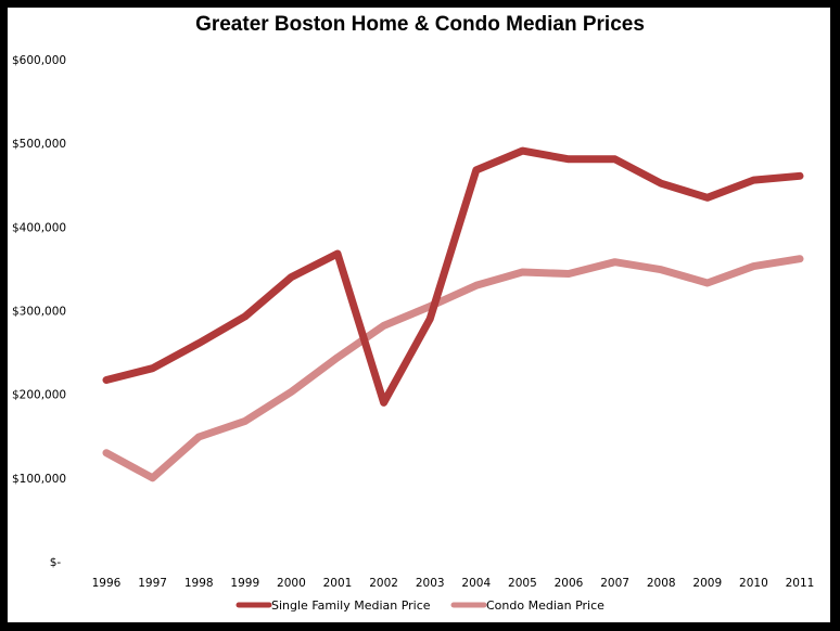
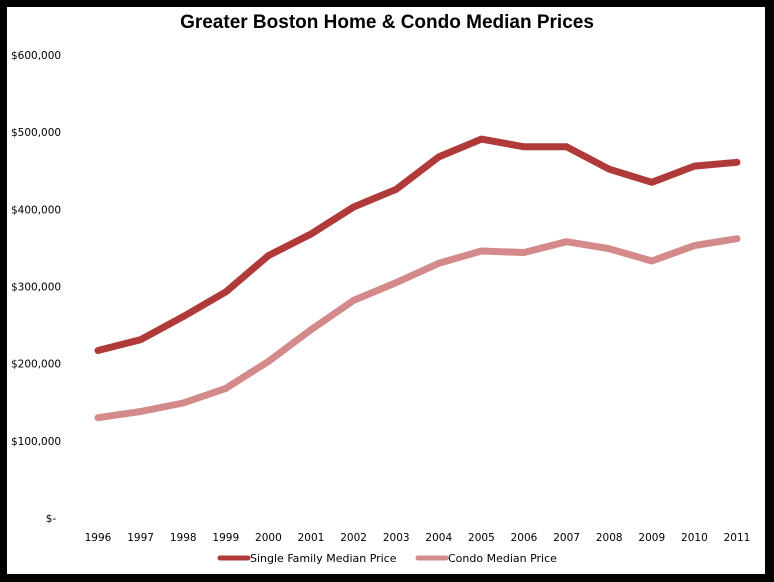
Condo Median Price/1997: $100000 -> $140000
Single Family Median Price/2002: $190000 -> $400000
Single Family Median Price/2003: $290000 -> $430000
